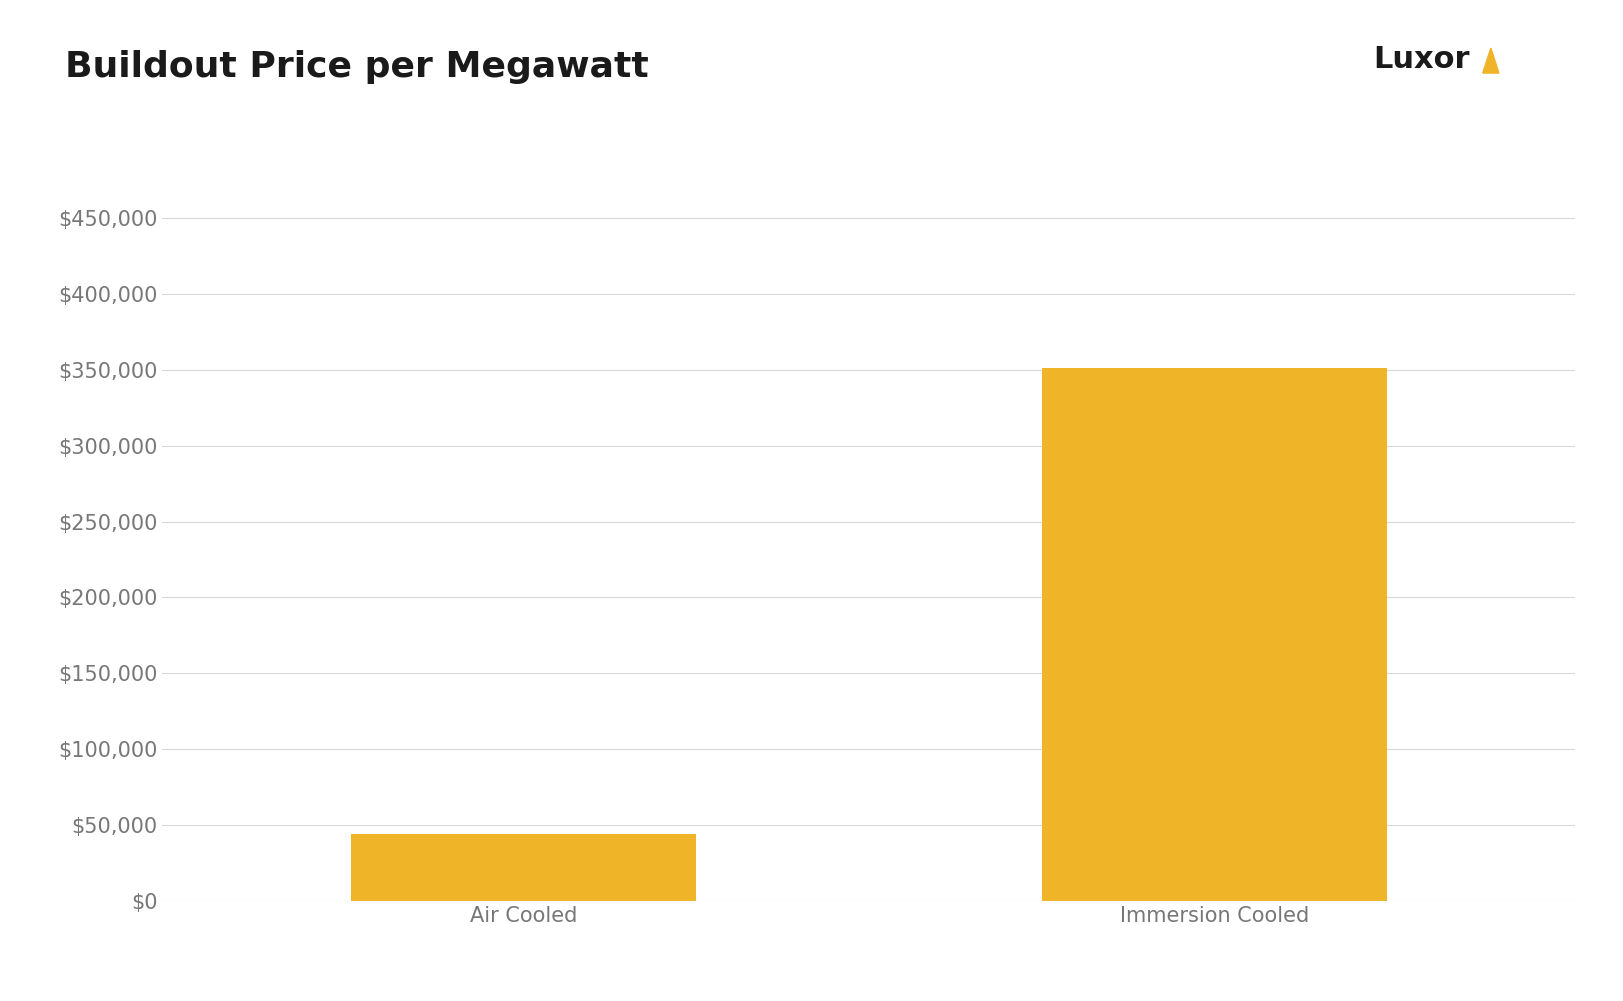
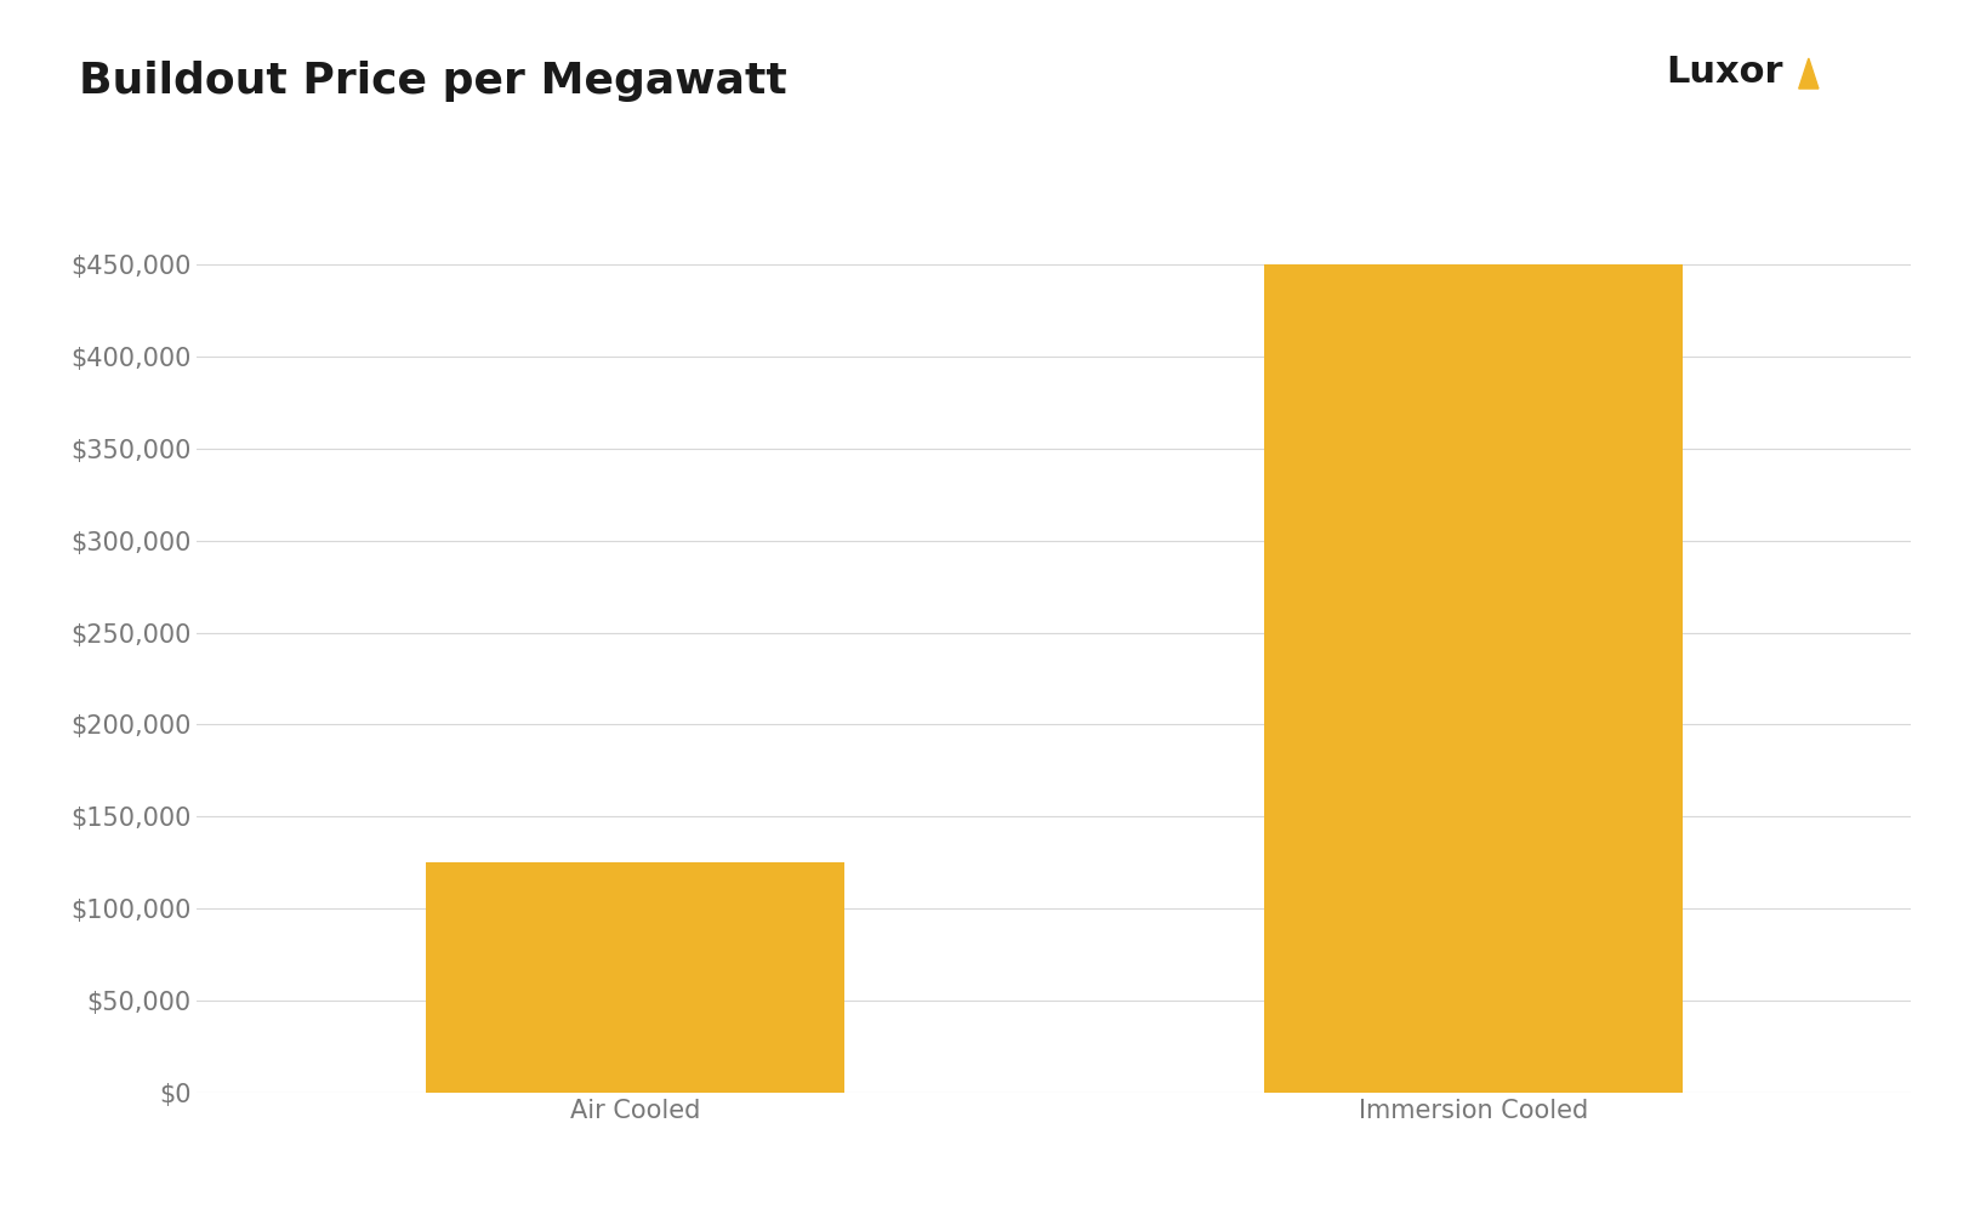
Air Cooled: $44,000 -> $125,000
Immersion Cooled: $351,000 -> $450,000
